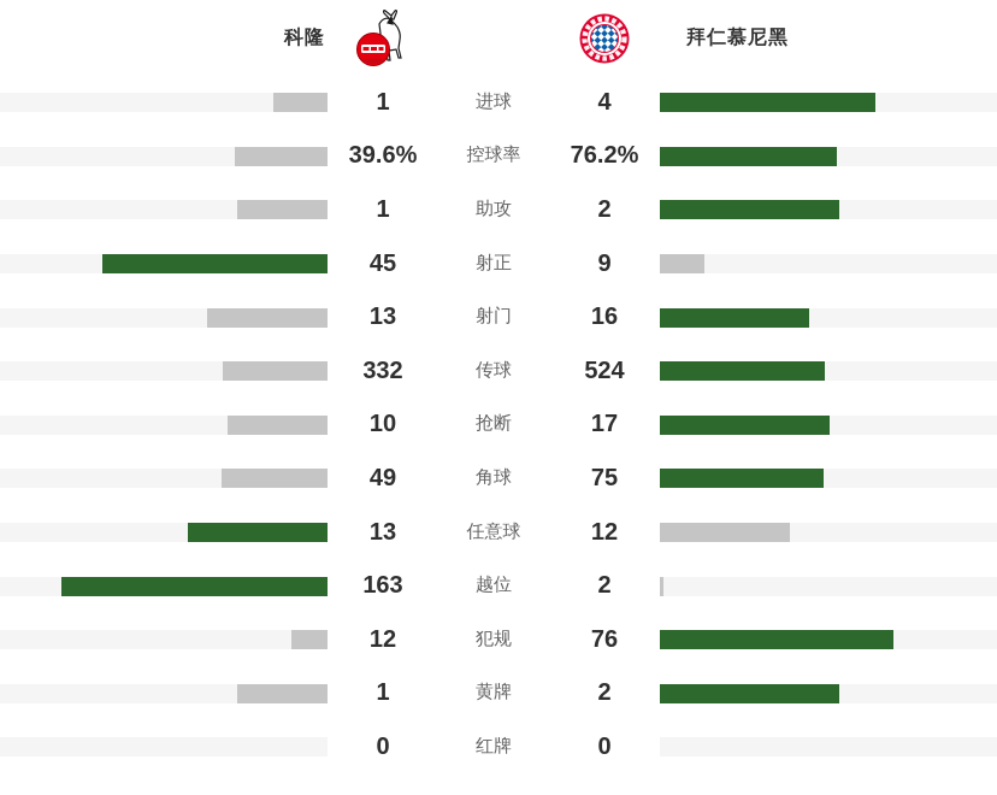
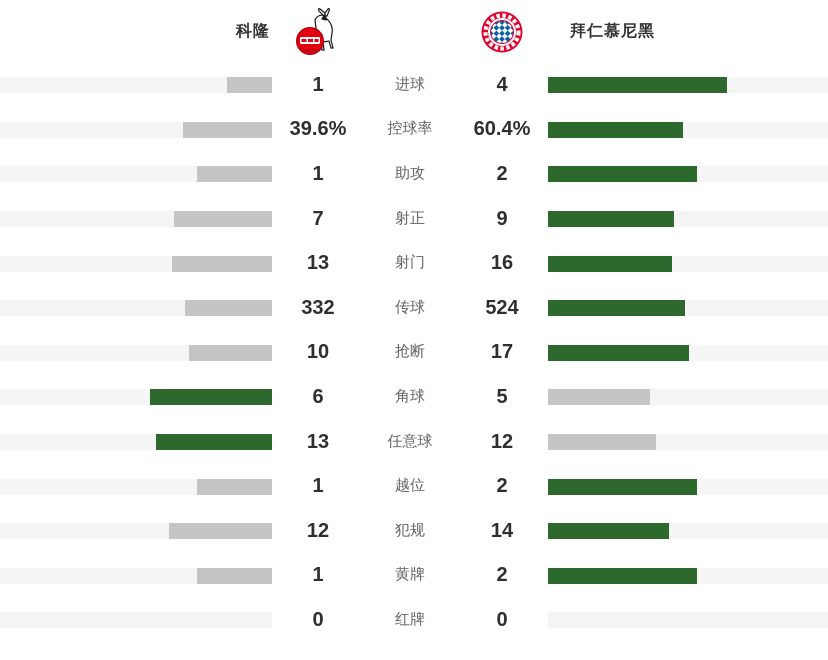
拜仁慕尼黑/控球率: 76.2% -> 60.4%
科隆/射正: 45 -> 7
科隆/角球: 49 -> 6
拜仁慕尼黑/角球: 75 -> 5
科隆/越位: 163 -> 1
拜仁慕尼黑/犯规: 76 -> 14
